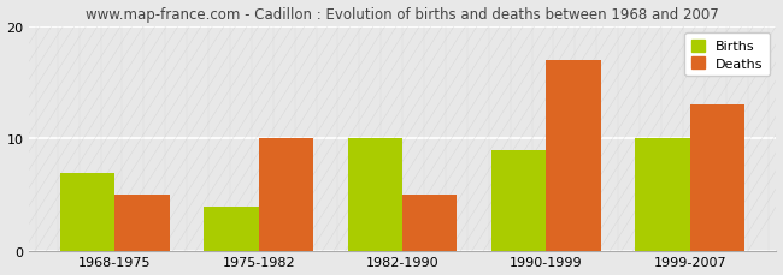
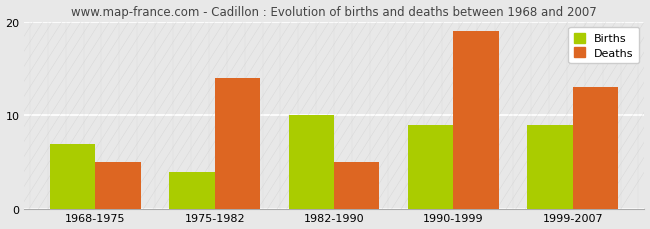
Deaths/1975-1982: 10 -> 14
Deaths/1990-1999: 17 -> 19
Births/1999-2007: 10 -> 9
